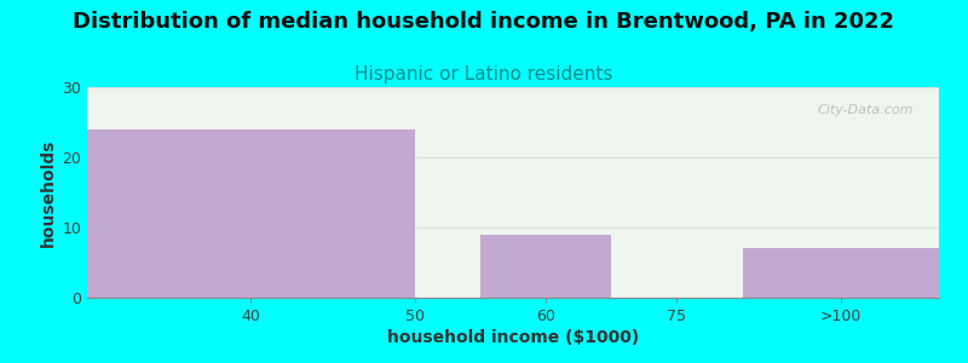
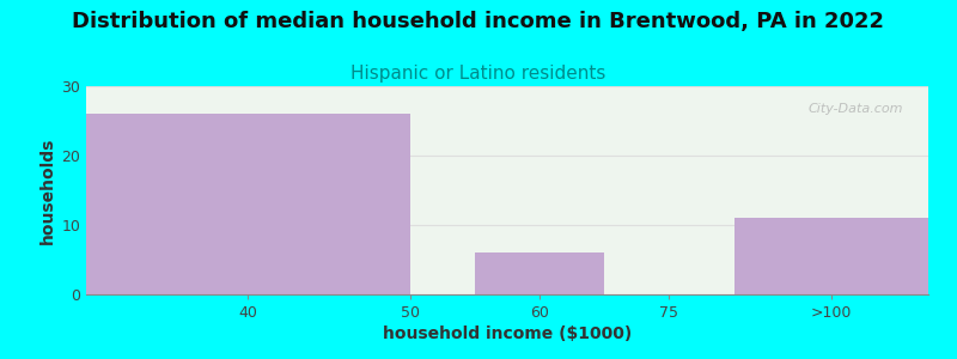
40: 24 -> 26
60: 9 -> 6
>100: 7 -> 11
